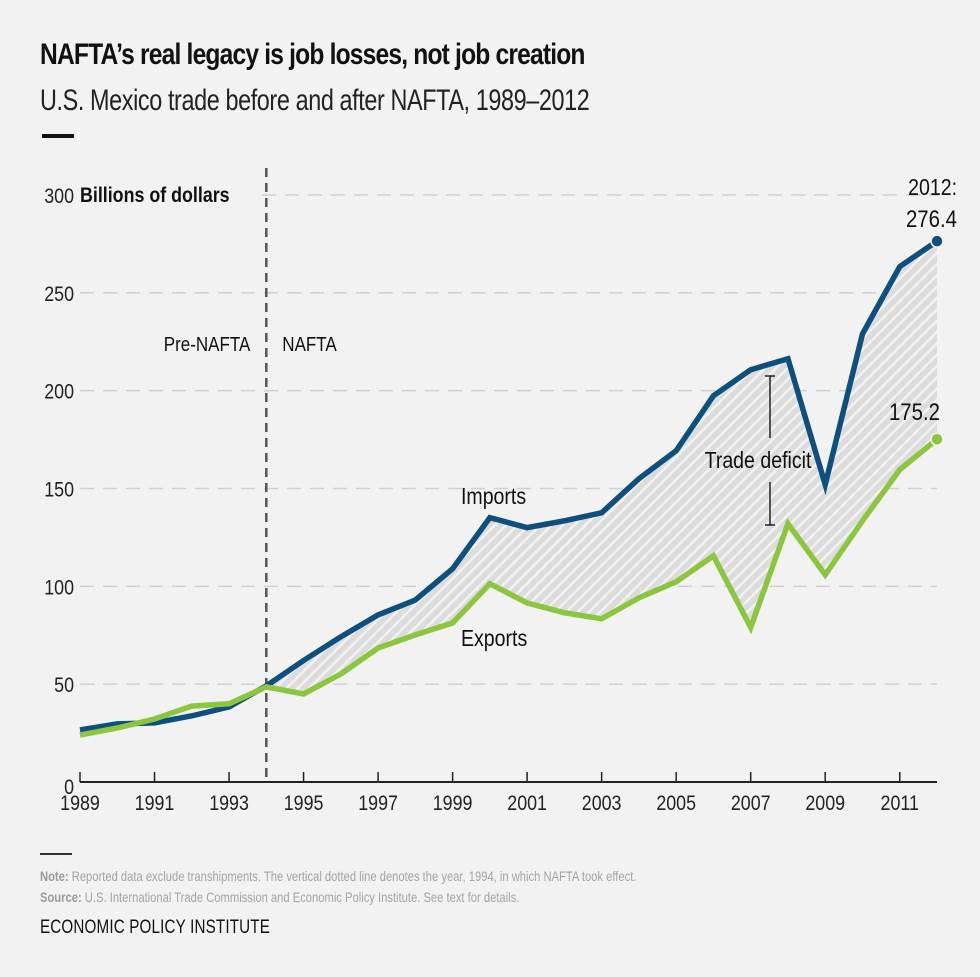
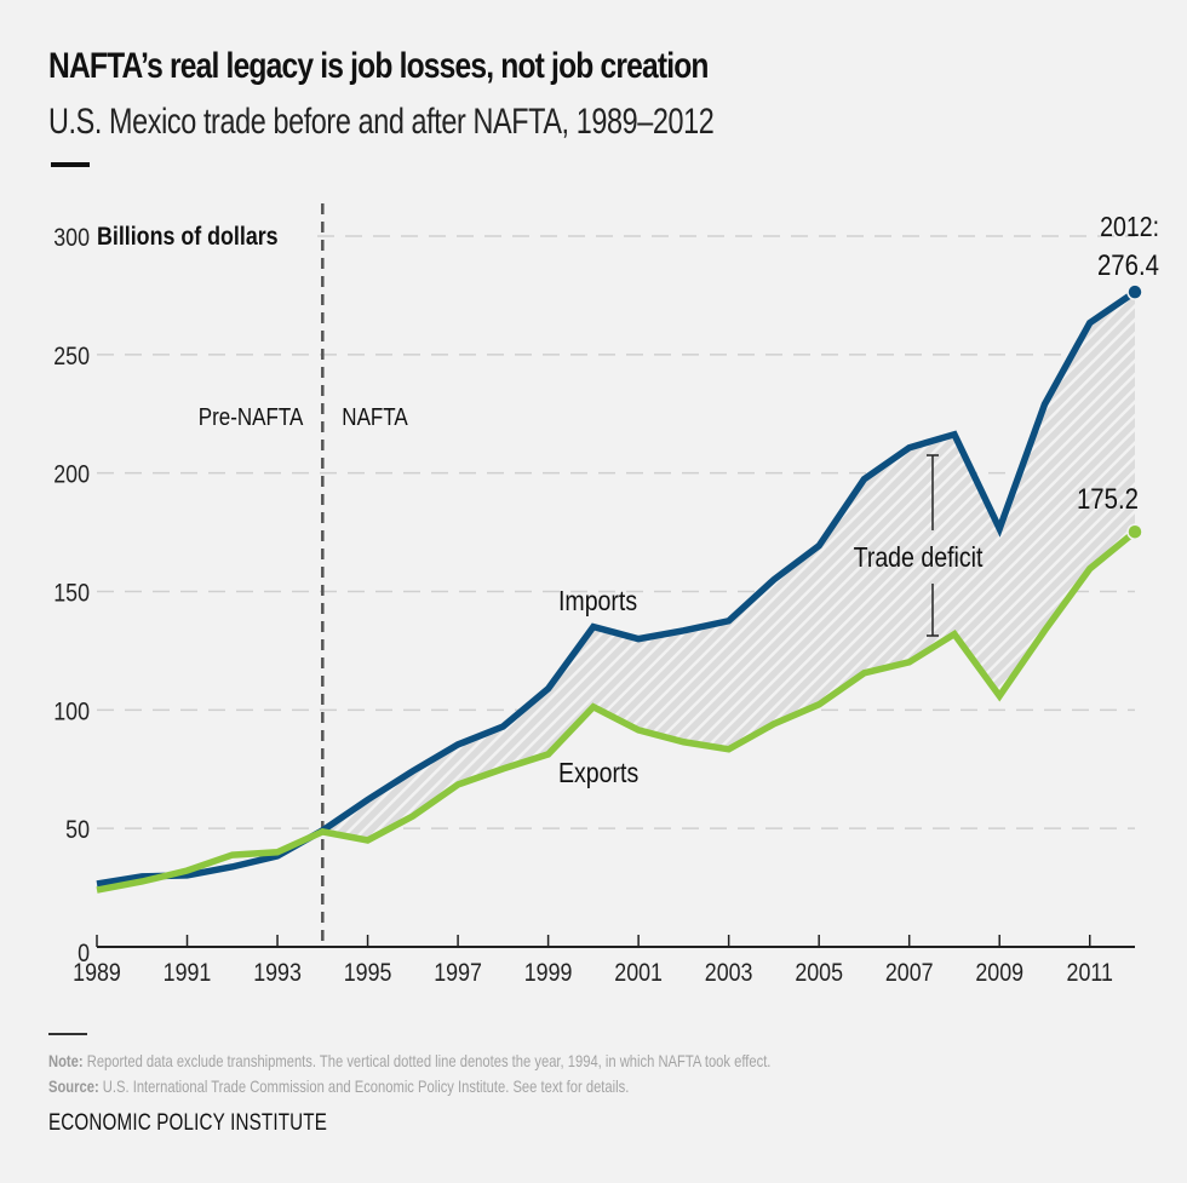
Exports/2007: 79 -> 120
Imports/2009: 152 -> 176
